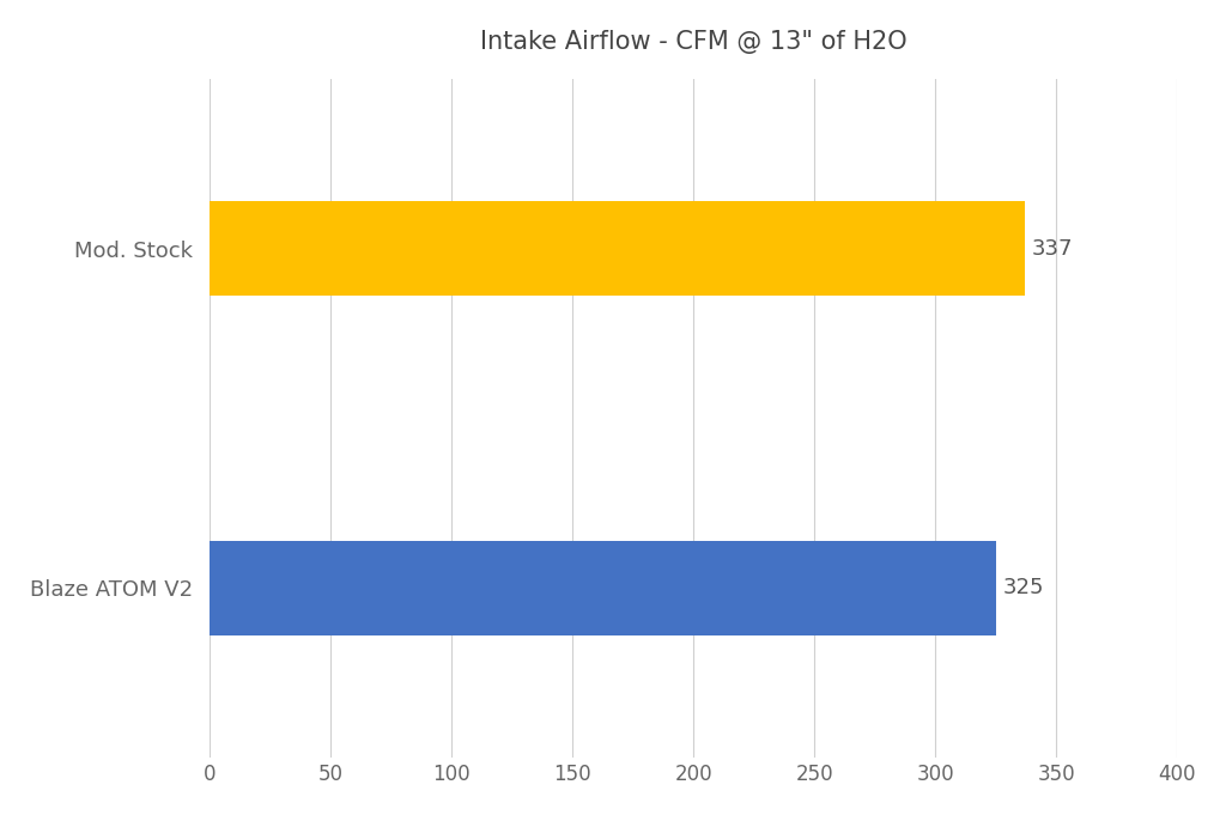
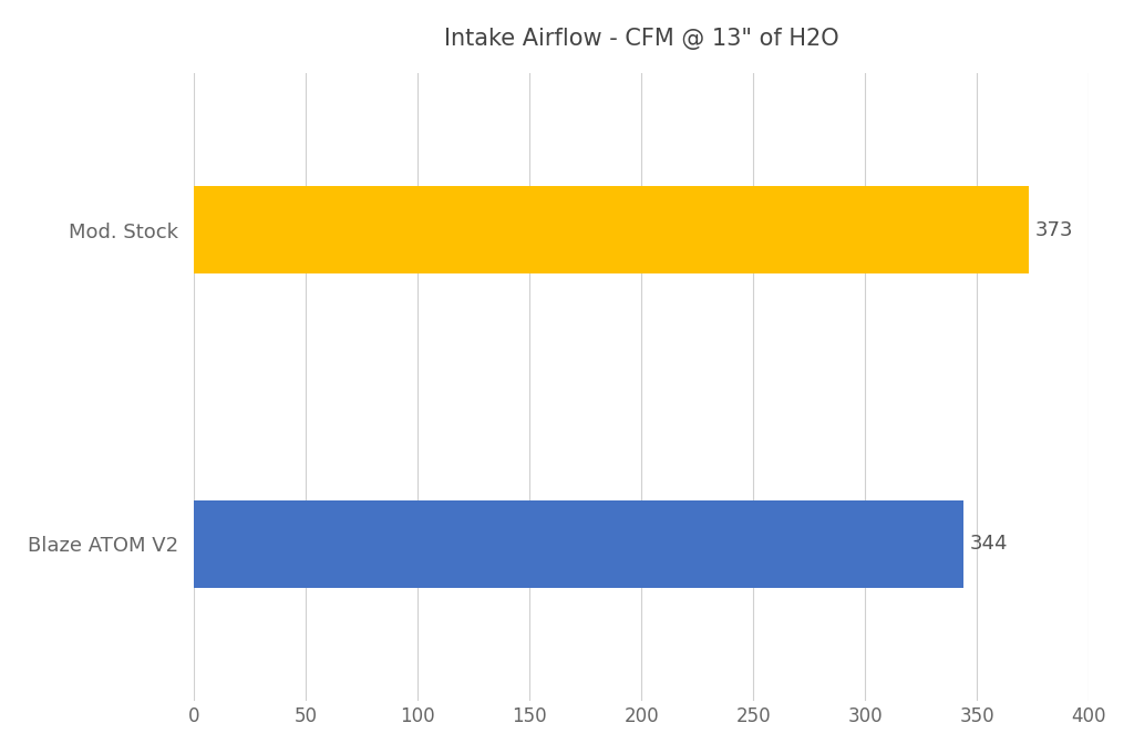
Mod. Stock: 337 -> 373
Blaze ATOM V2: 325 -> 344
